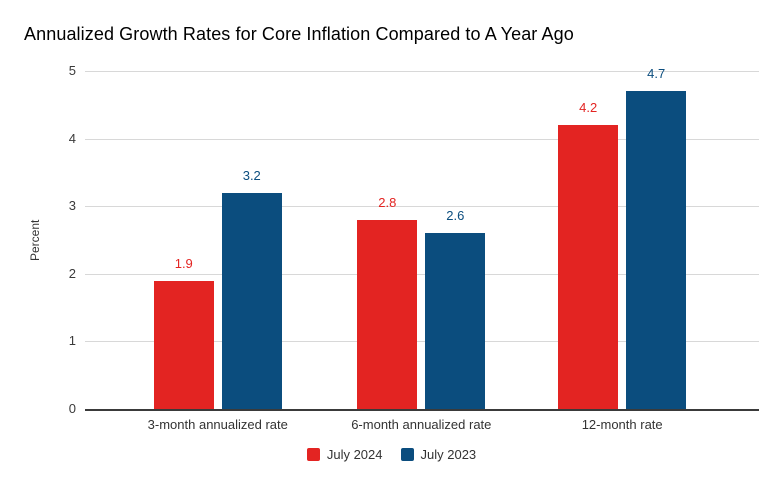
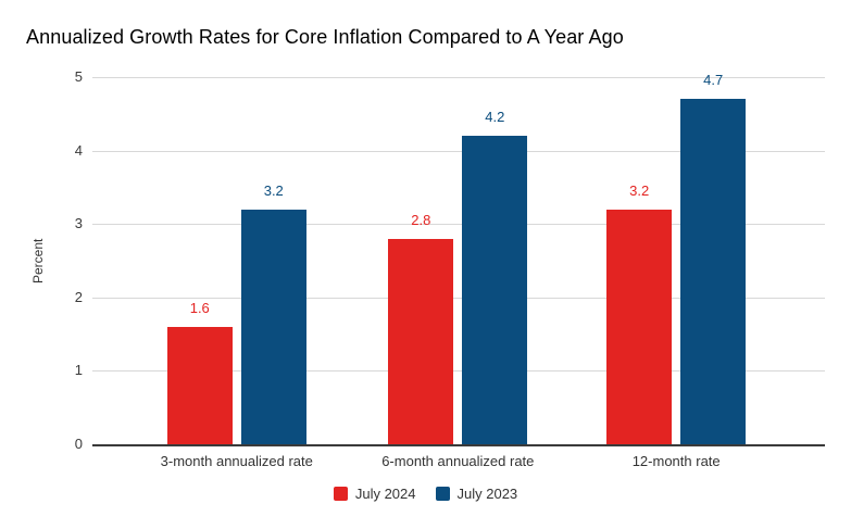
July 2024/3-month annualized rate: 1.9 -> 1.6
July 2023/6-month annualized rate: 2.6 -> 4.2
July 2024/12-month rate: 4.2 -> 3.2
